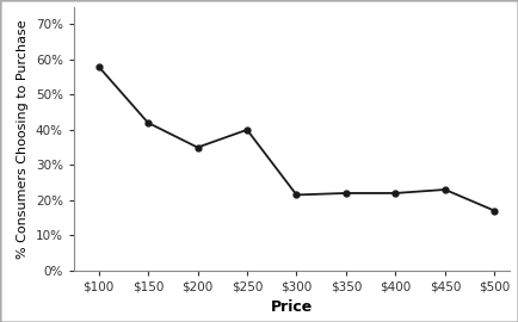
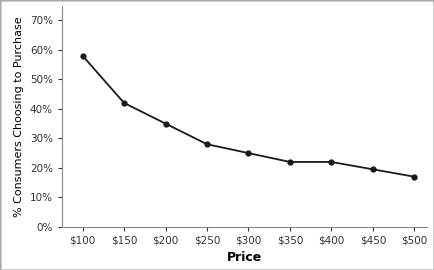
$250: 40.0% -> 28.0%
$300: 21.5% -> 25.0%
$450: 23.0% -> 19.5%
